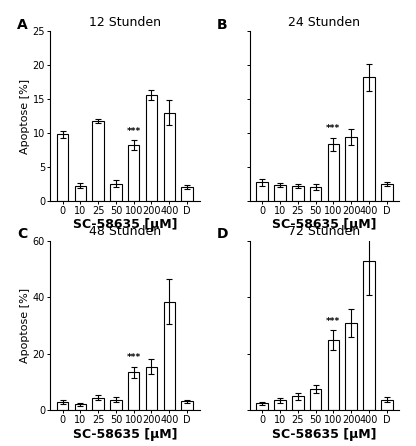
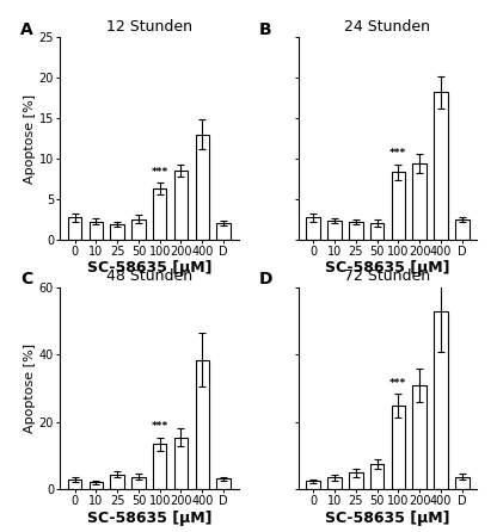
12 Stunden/0: 9.8 -> 2.7
12 Stunden/25: 11.8 -> 1.9
12 Stunden/100: 8.2 -> 6.3
12 Stunden/200: 15.6 -> 8.5
